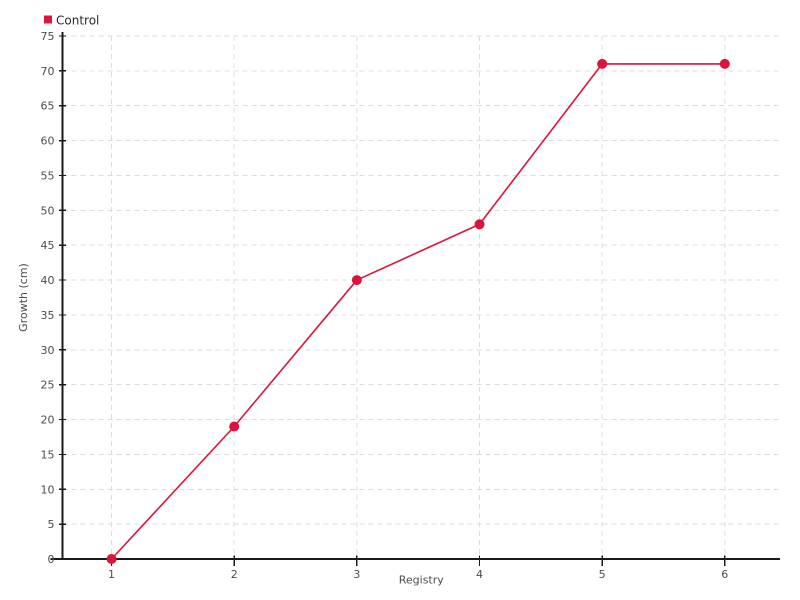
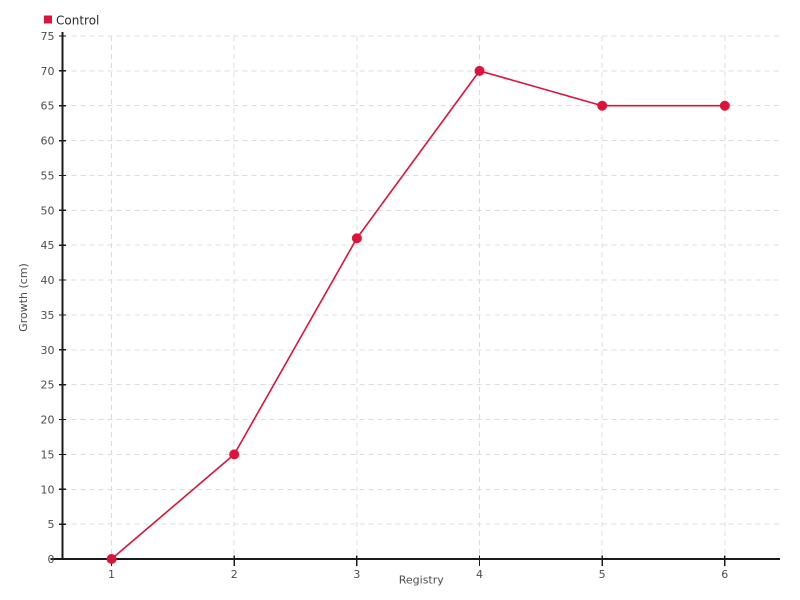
2: 19 -> 15
3: 40 -> 46
4: 48 -> 70
5: 71 -> 65
6: 71 -> 65
